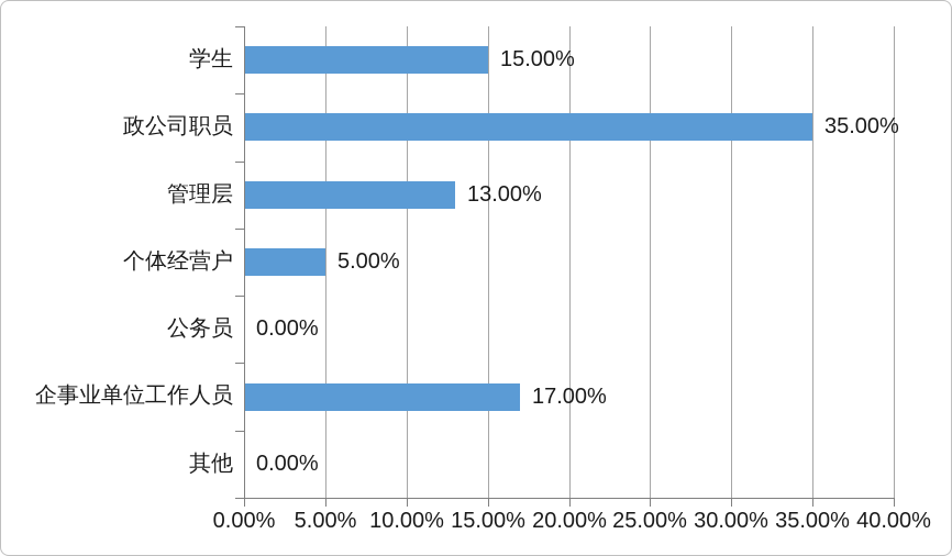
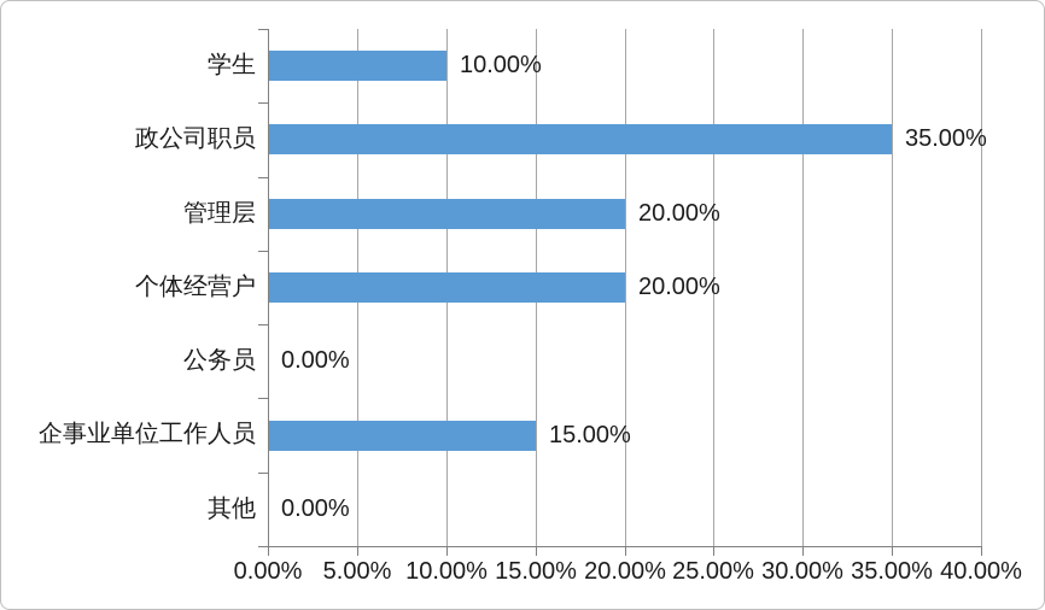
学生: 15.00% -> 10.00%
管理层: 13.00% -> 20.00%
个体经营户: 5.00% -> 20.00%
企事业单位工作人员: 17.00% -> 15.00%
